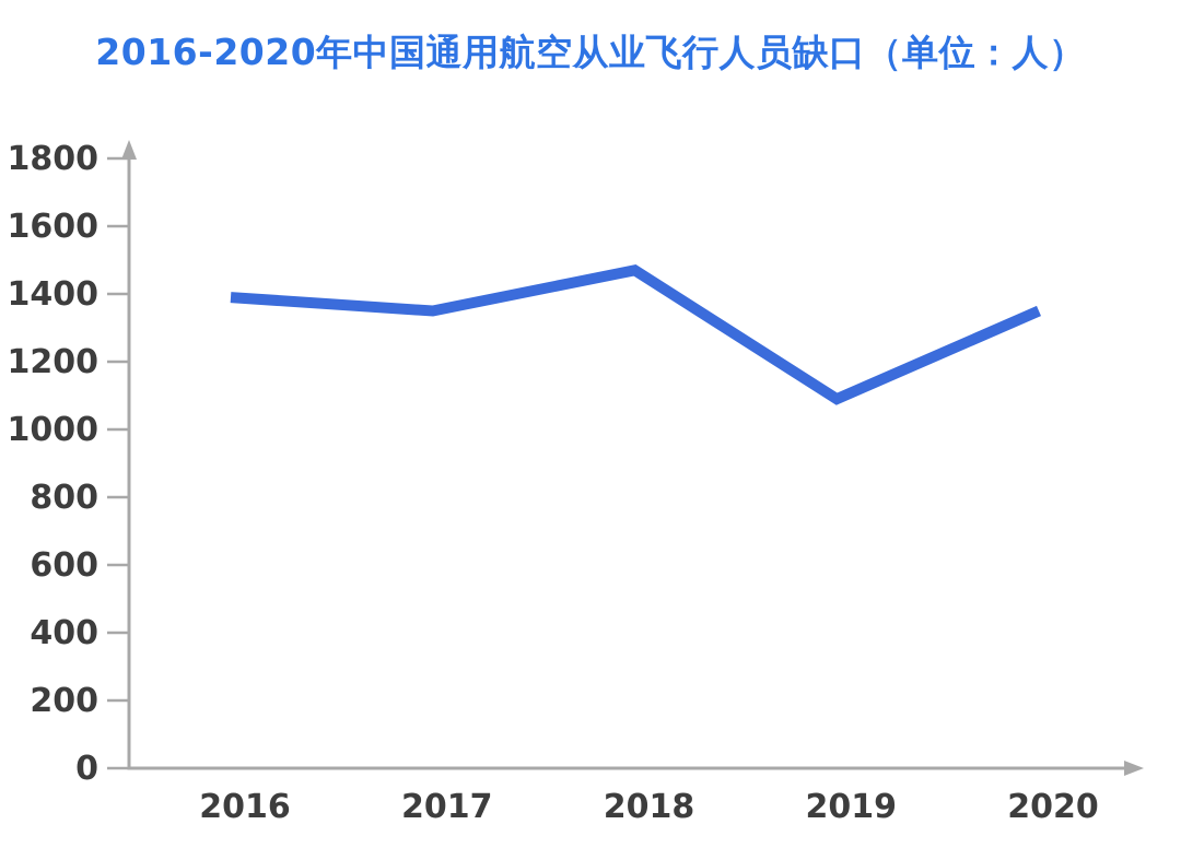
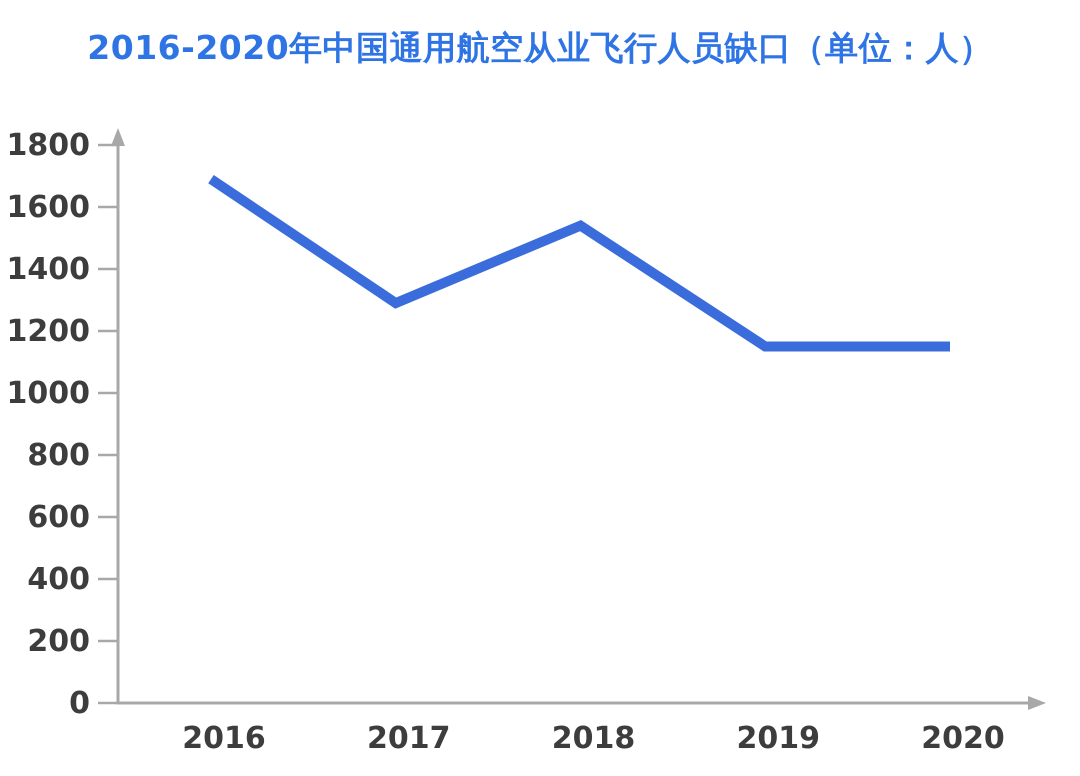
2016: 1390 -> 1690
2017: 1350 -> 1290
2018: 1470 -> 1540
2019: 1090 -> 1150
2020: 1350 -> 1150
